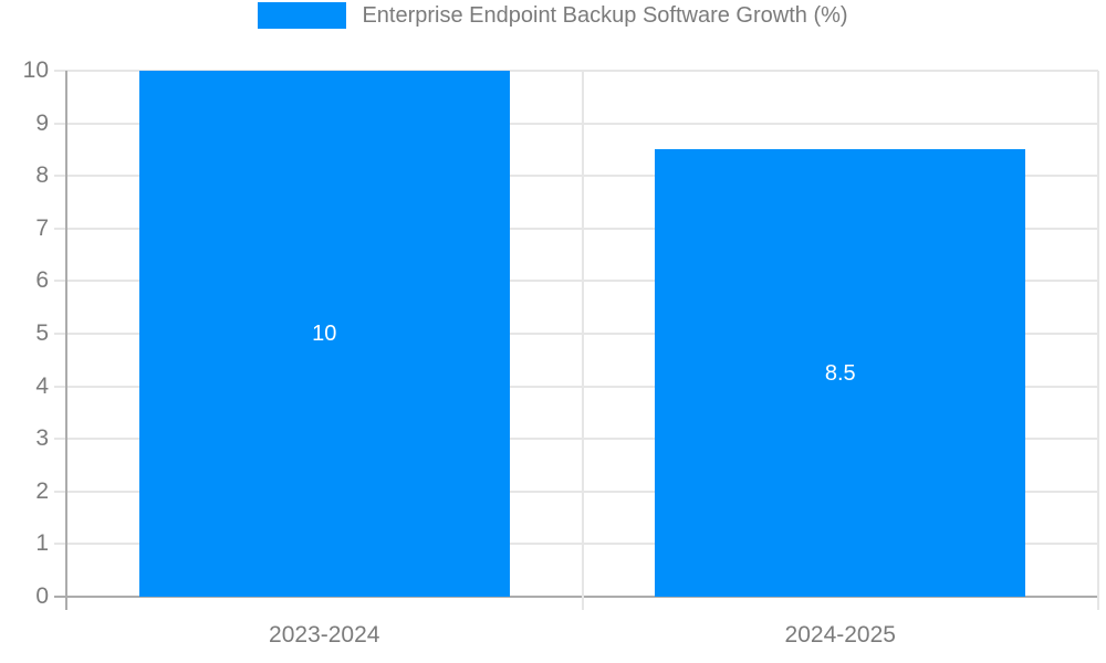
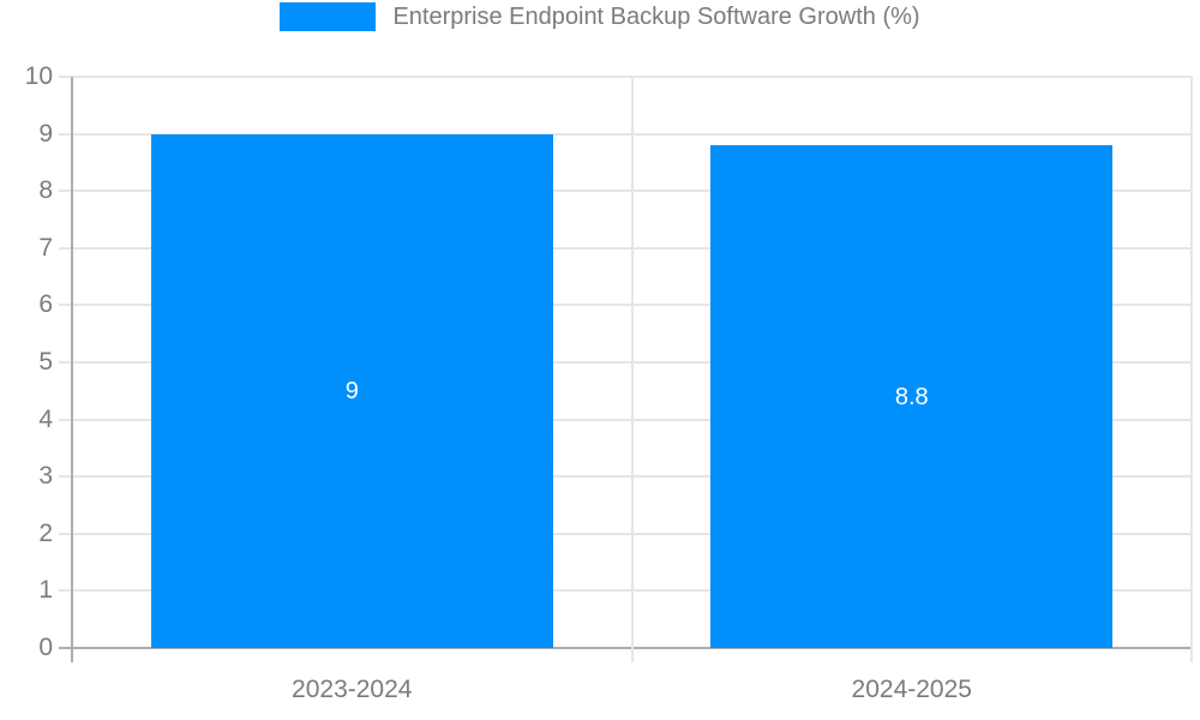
2023-2024: 10 -> 9
2024-2025: 8.5 -> 8.8
